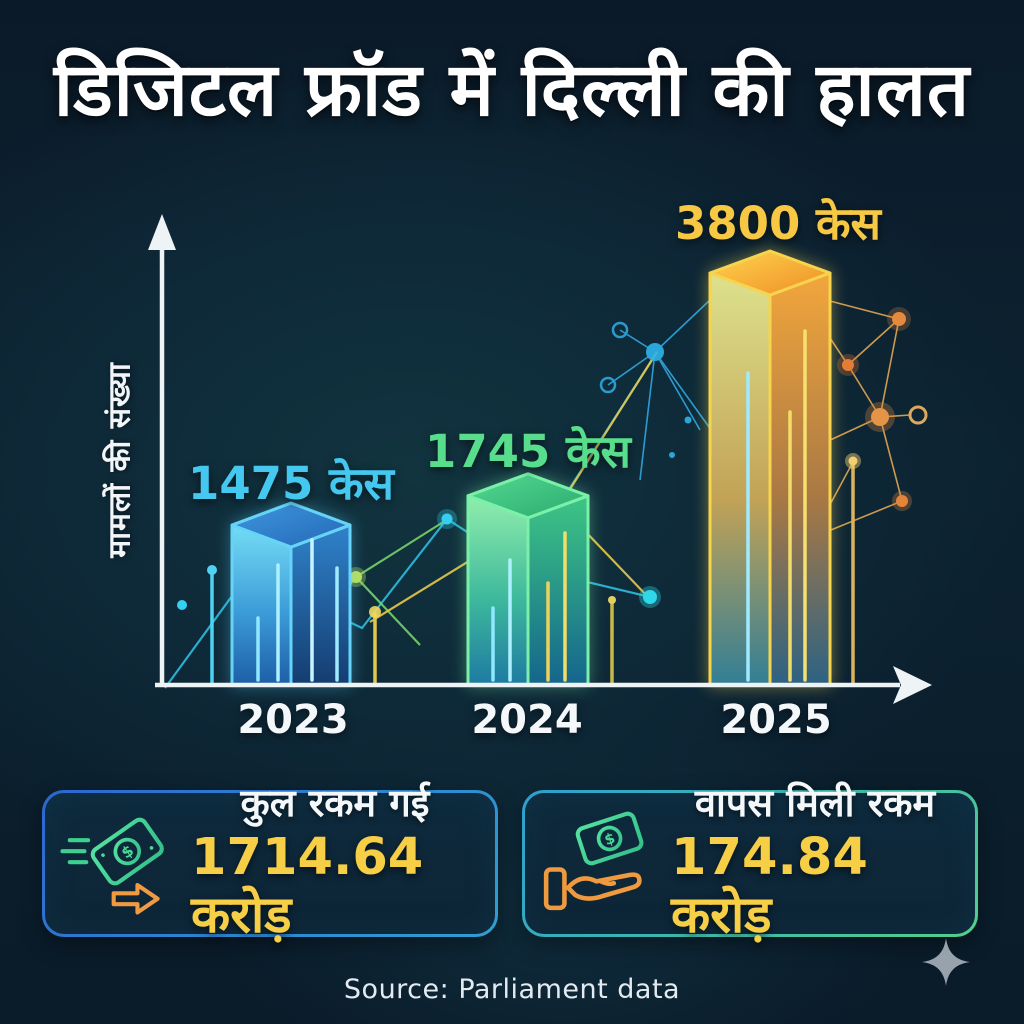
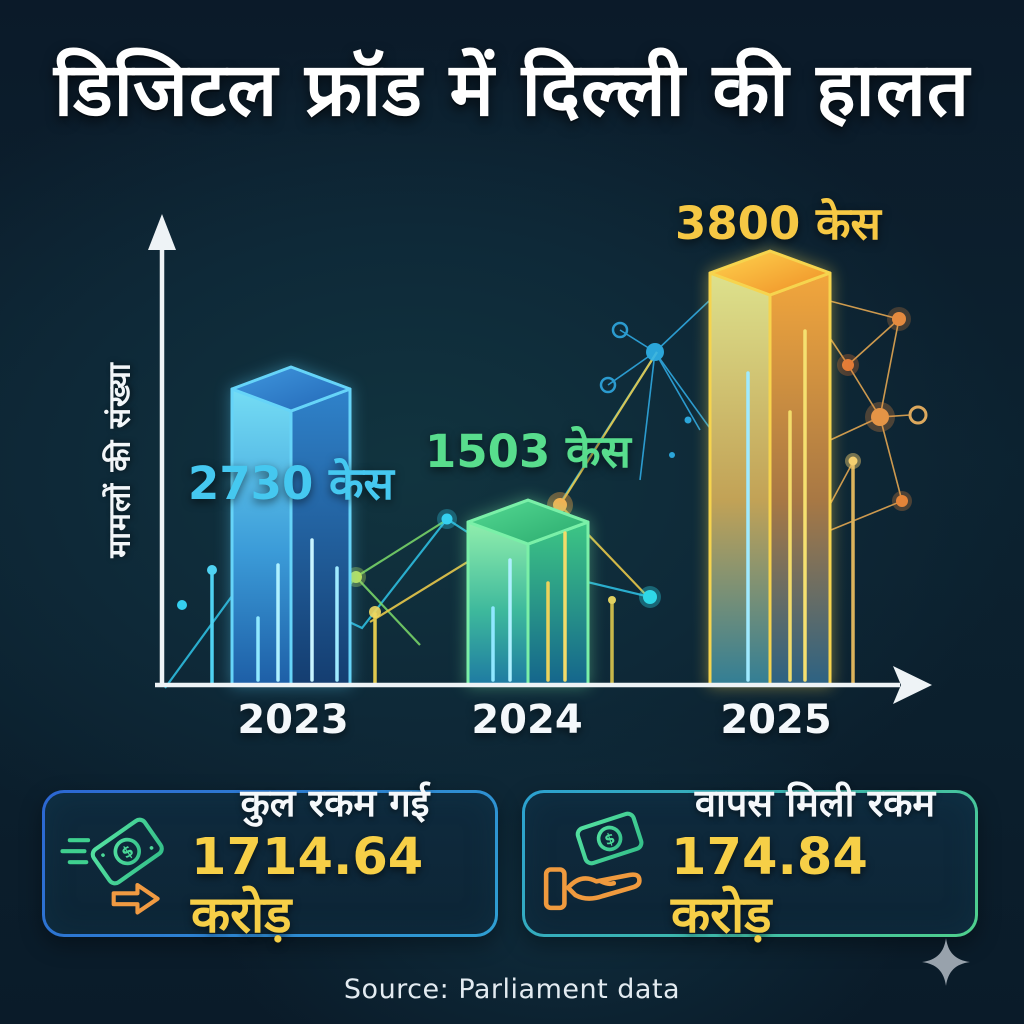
2023: 1475 -> 2730
2024: 1745 -> 1503
